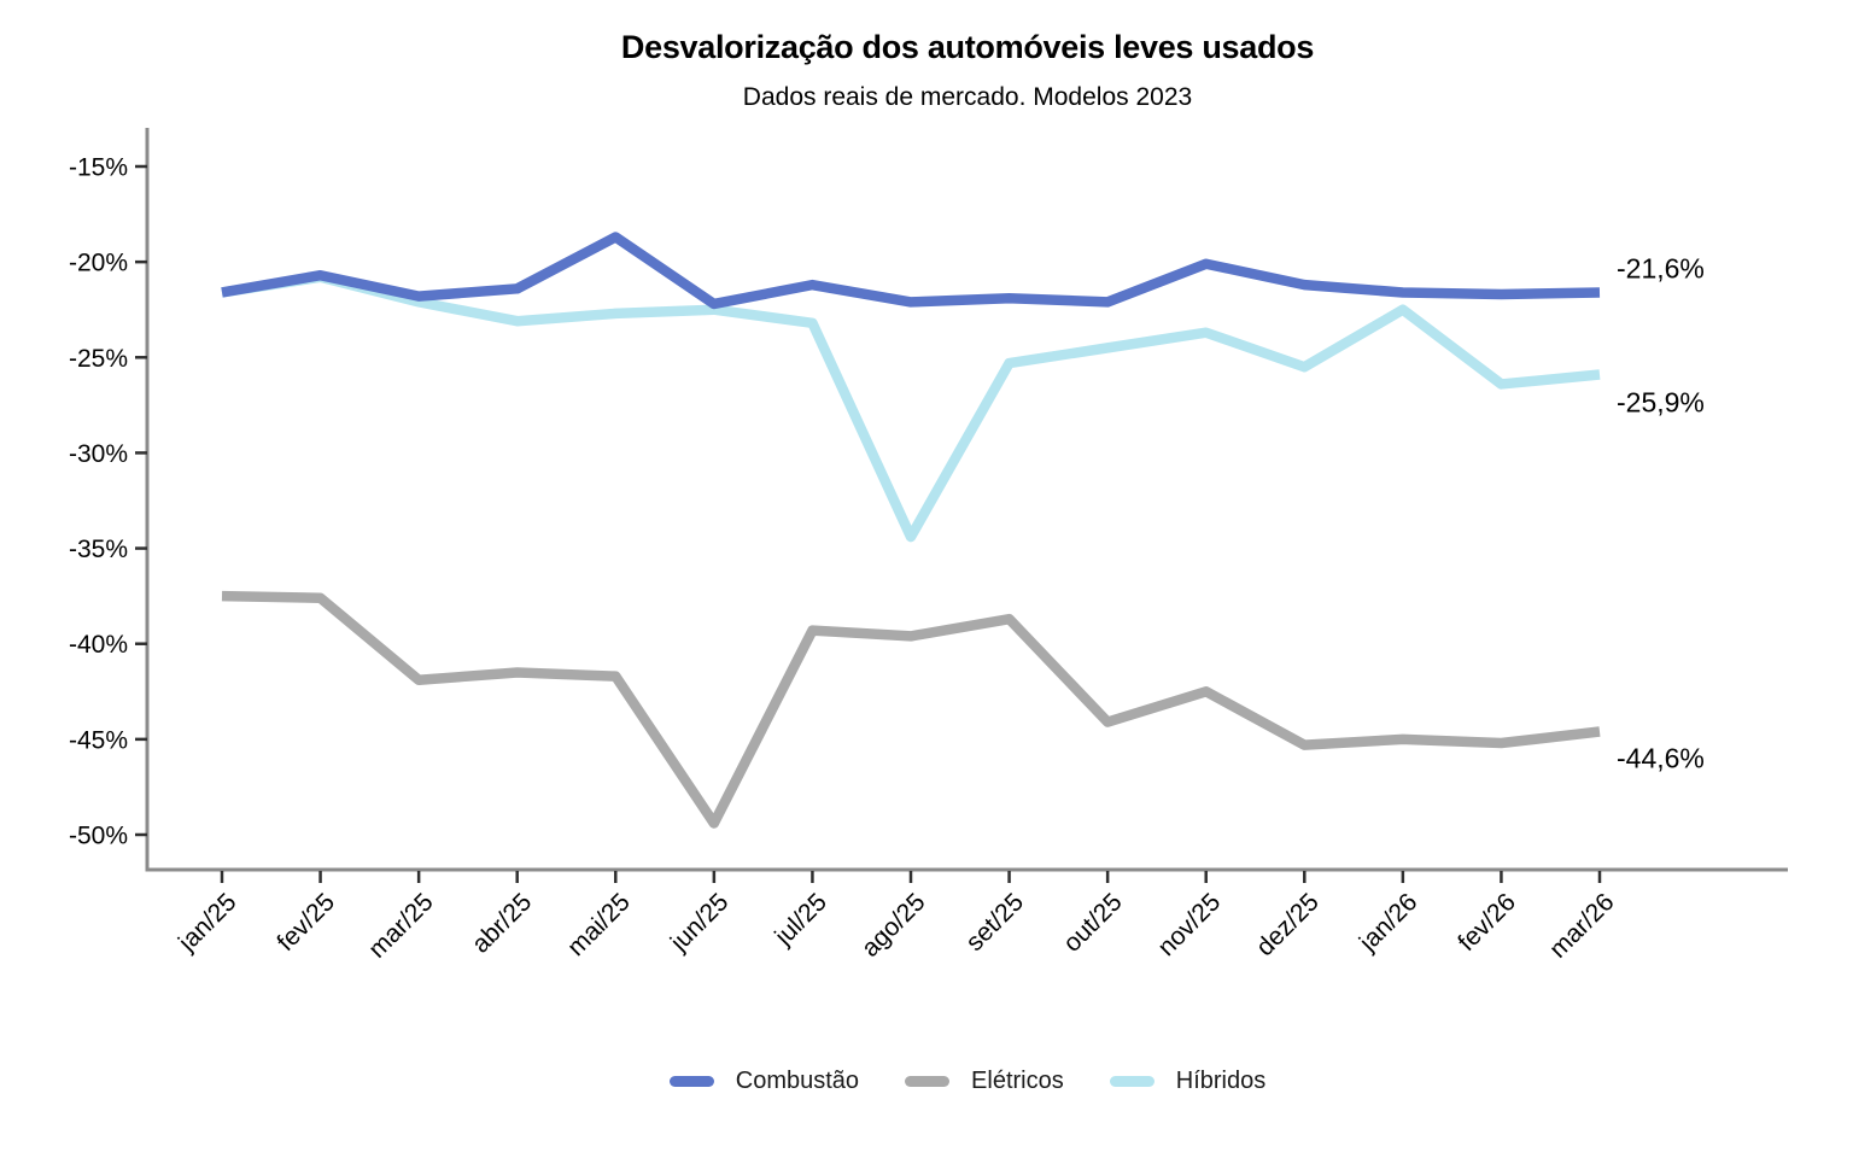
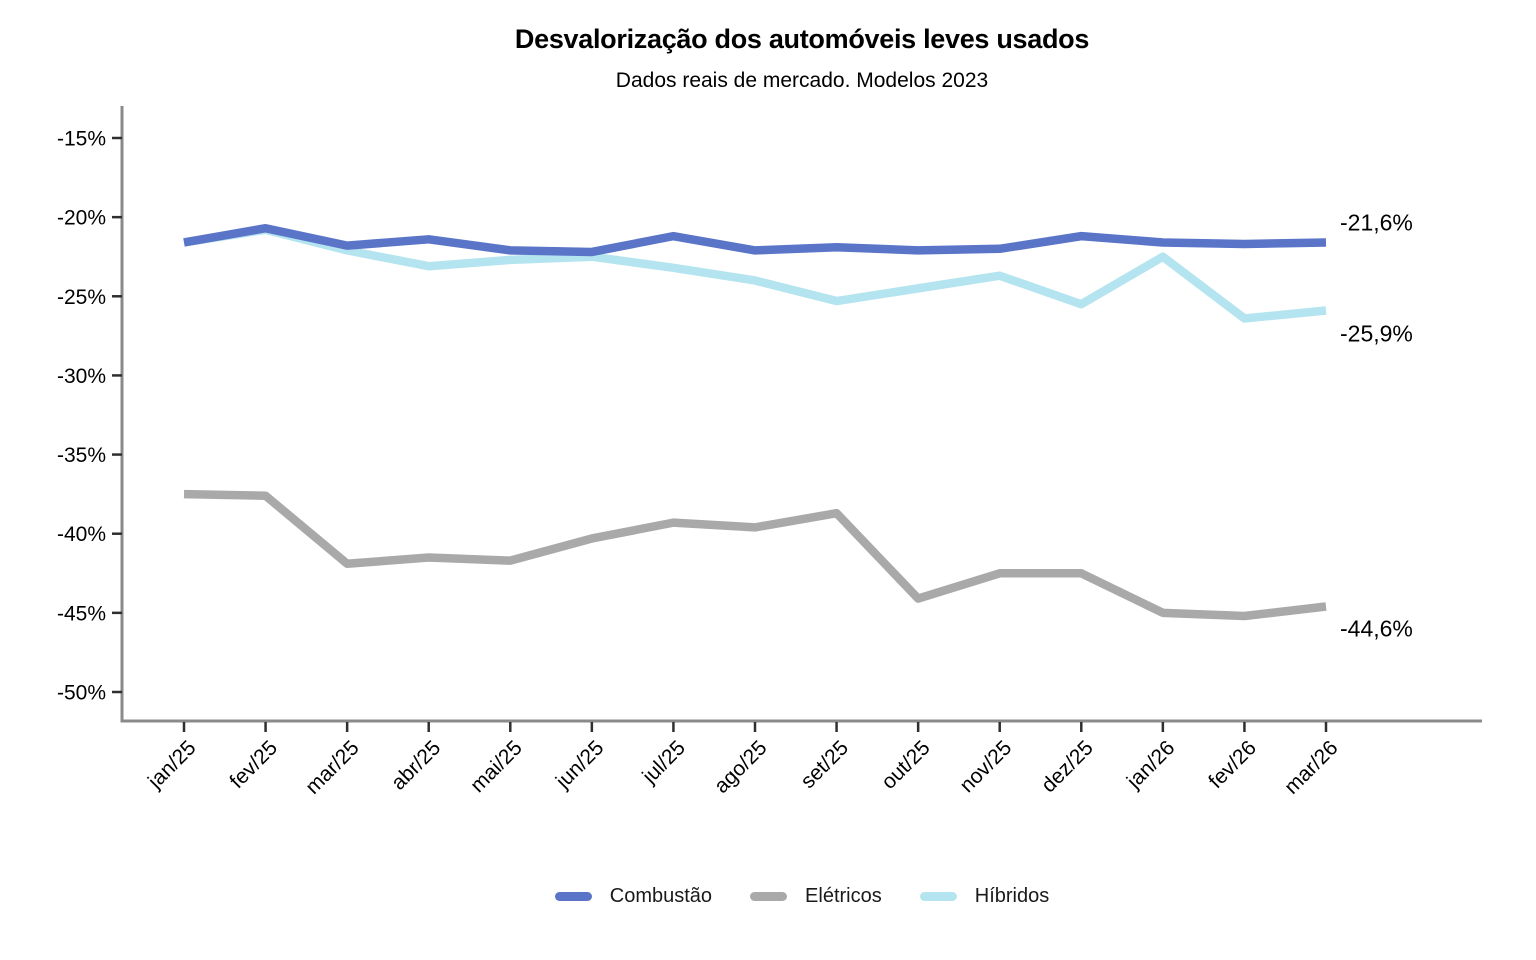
Combustão/mai/25: -18.7% -> -22.1%
Elétricos/jun/25: -49.4% -> -40.3%
Híbridos/ago/25: -34.4% -> -24.0%
Combustão/nov/25: -20.1% -> -22.0%
Elétricos/dez/25: -45.3% -> -42.5%
